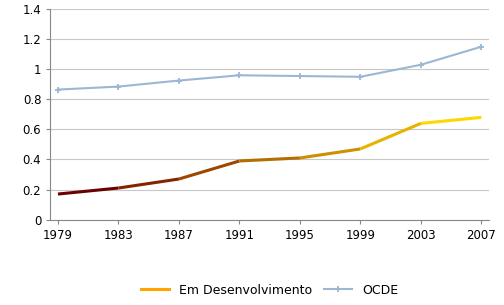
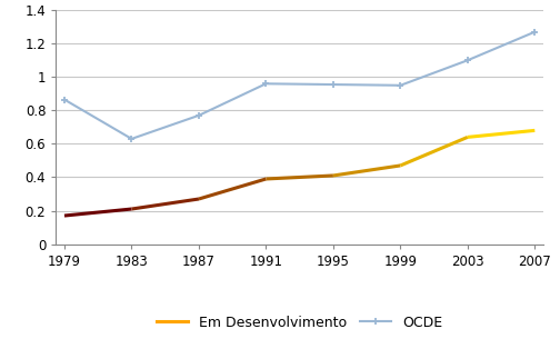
1983: 0.89 -> 0.63
1987: 0.93 -> 0.77
2003: 1.03 -> 1.10
2007: 1.15 -> 1.27
